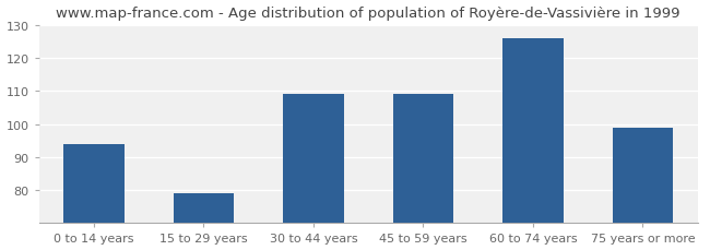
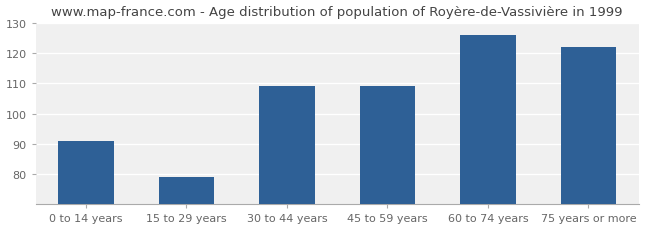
0 to 14 years: 94 -> 91
75 years or more: 99 -> 122
